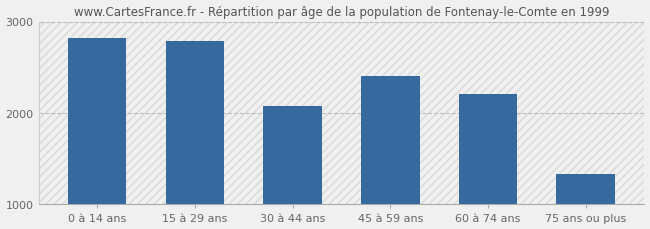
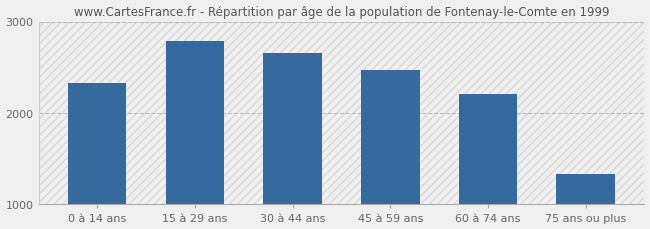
0 à 14 ans: 2820 -> 2330
30 à 44 ans: 2080 -> 2660
45 à 59 ans: 2400 -> 2470
